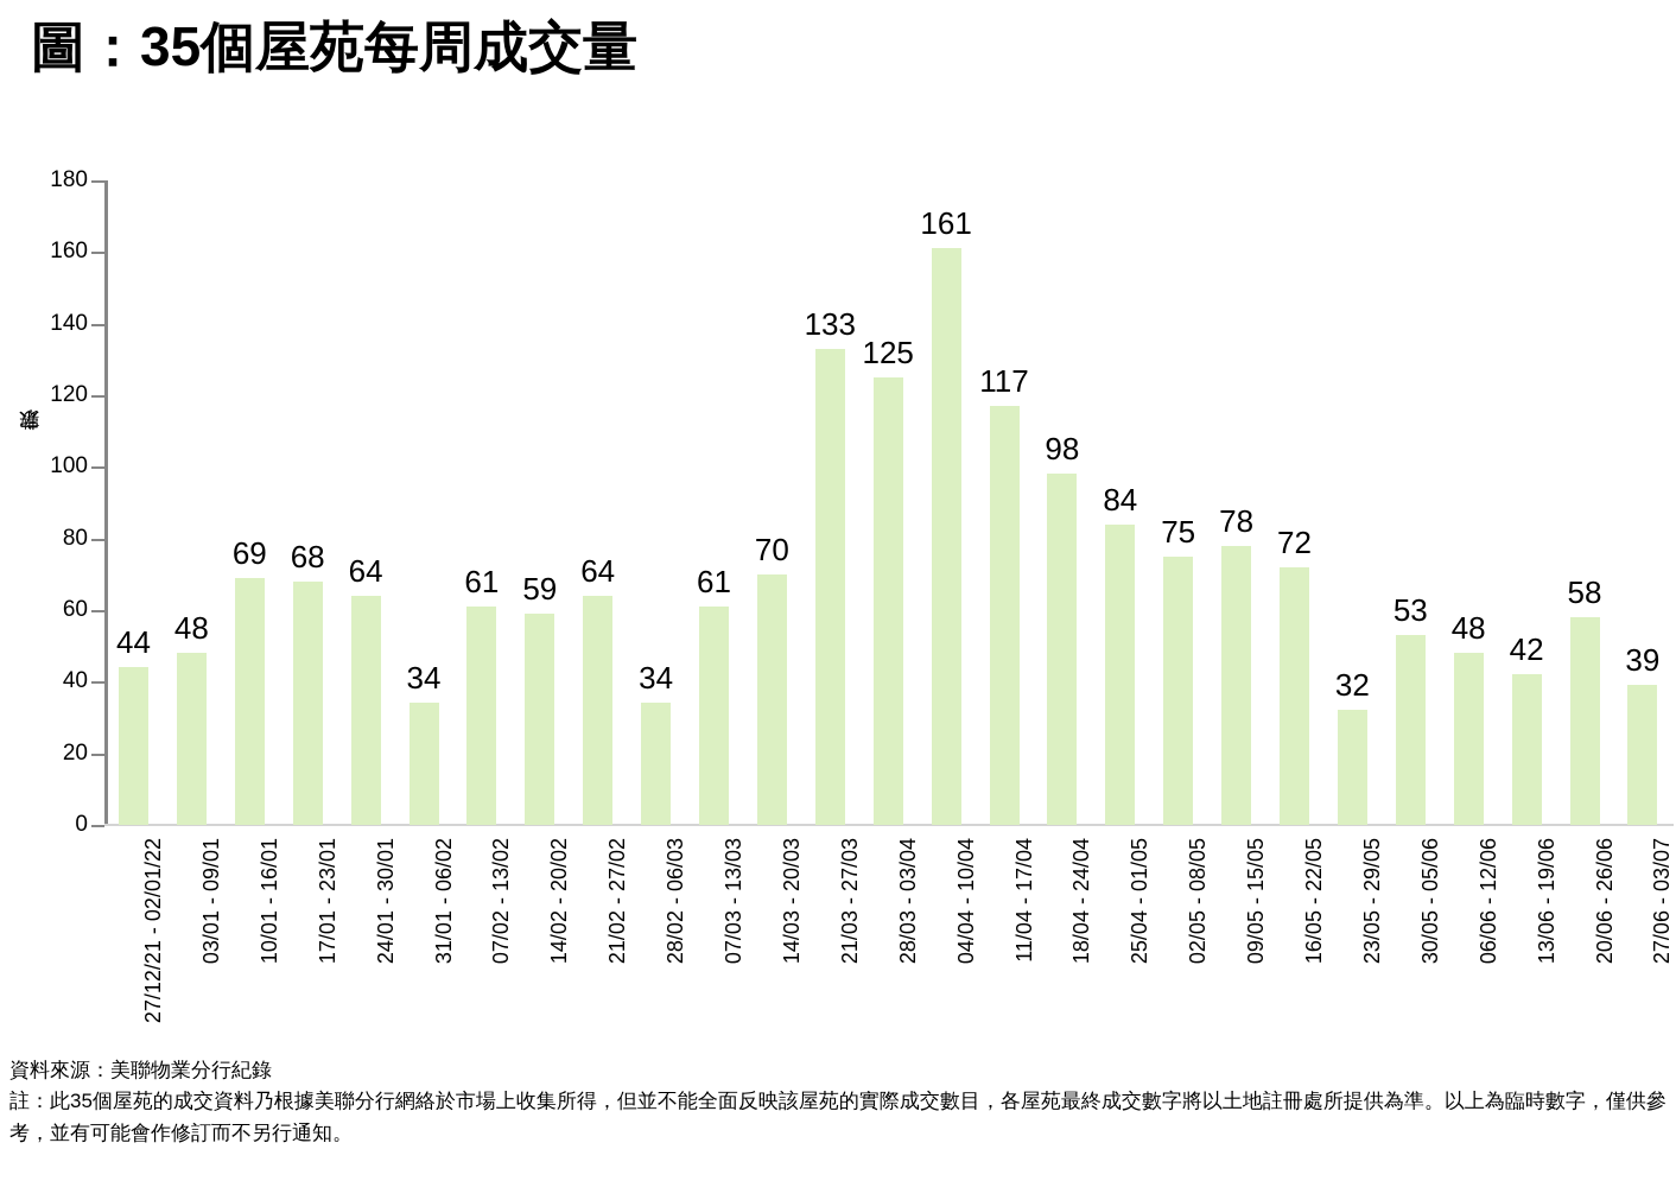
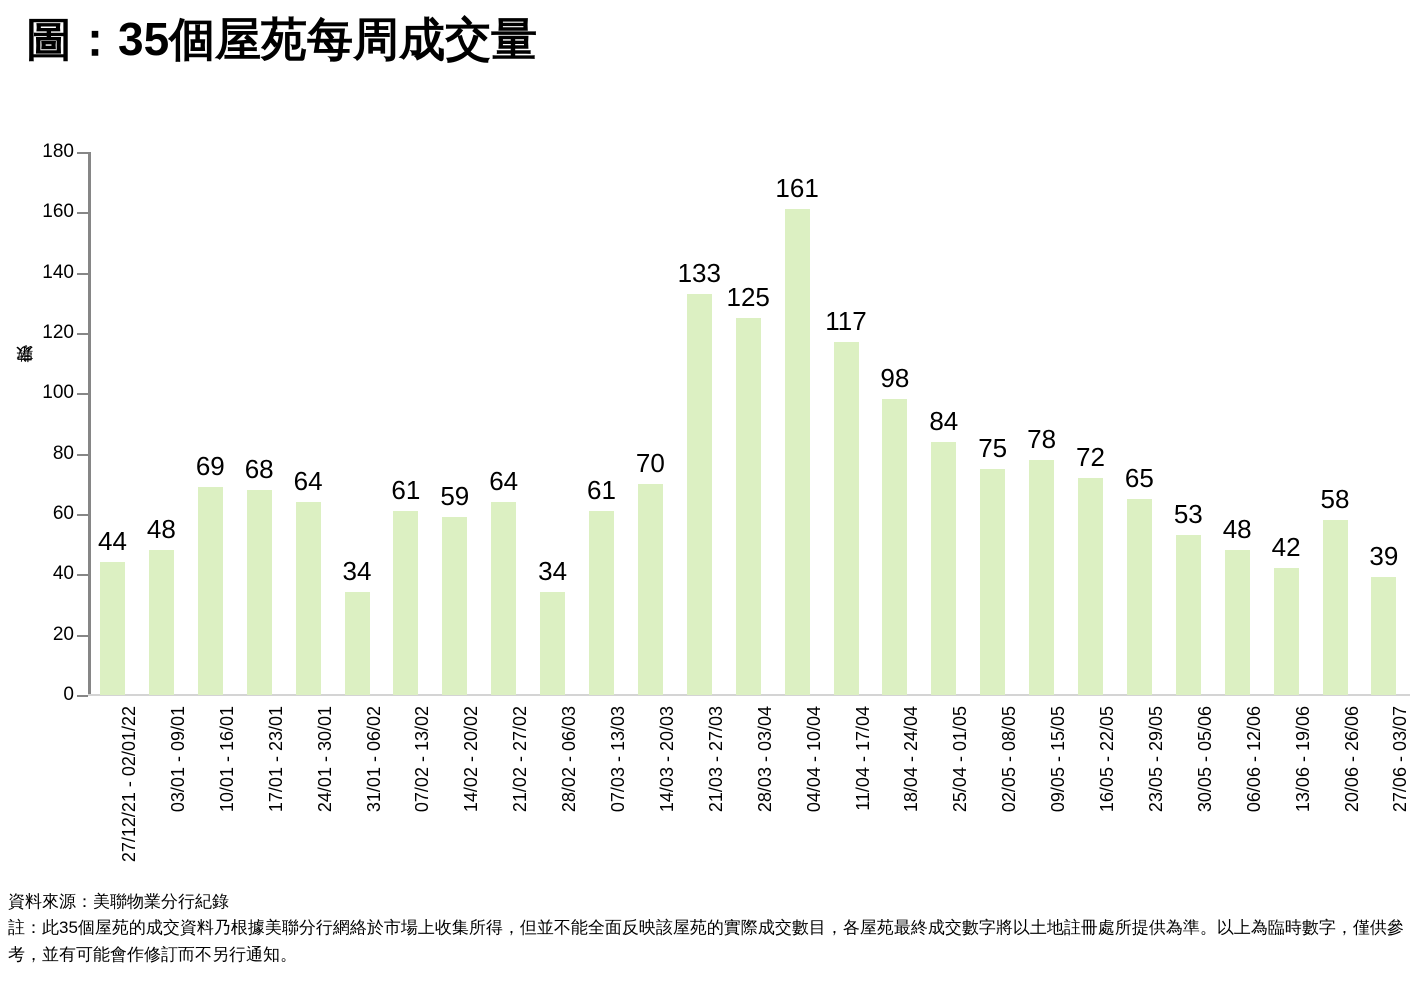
23/05 - 29/05: 32 -> 65
